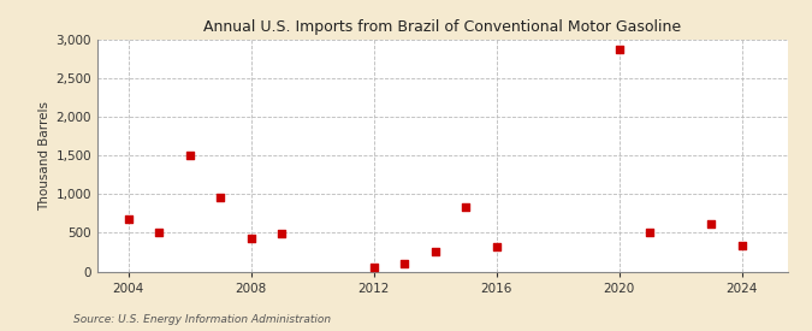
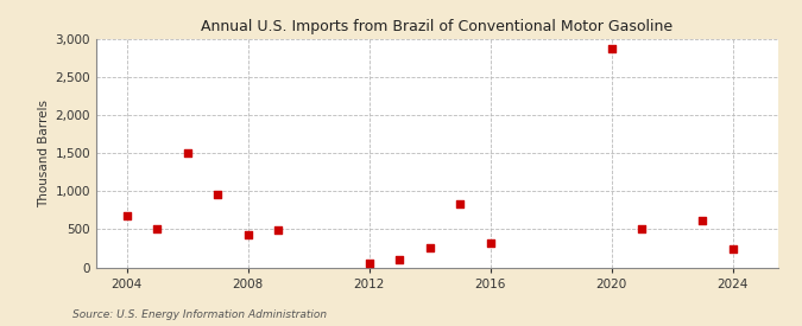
2024: 340 -> 240
